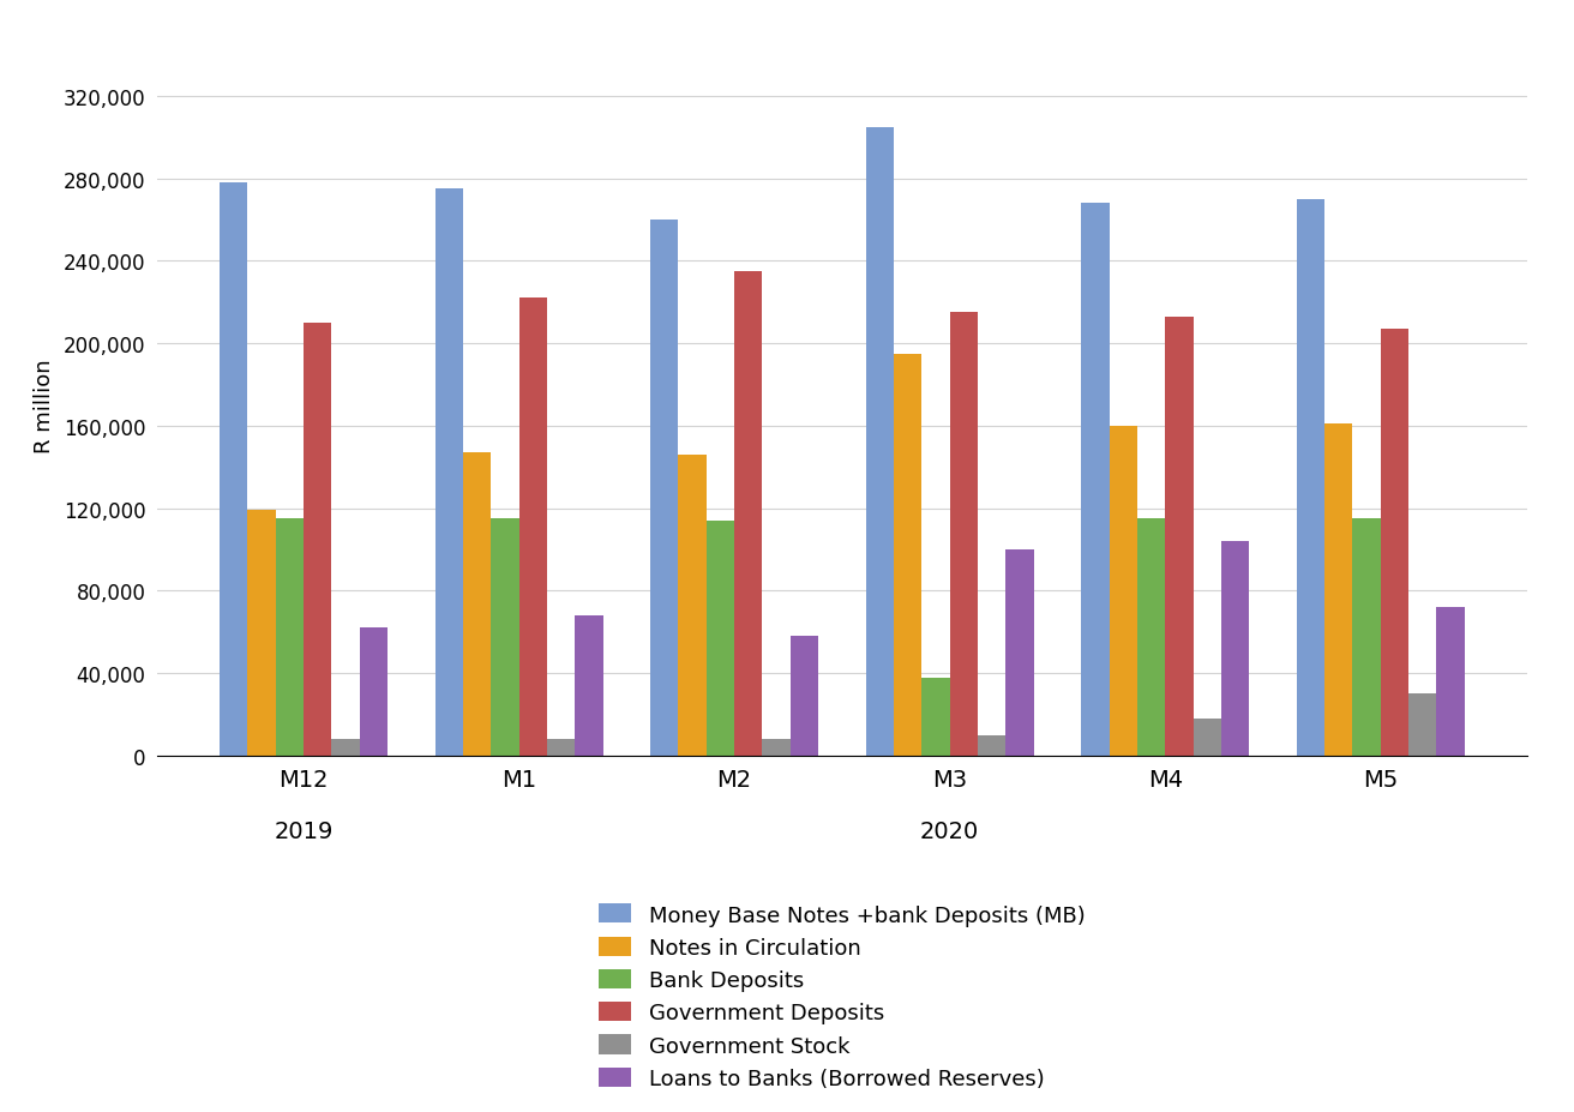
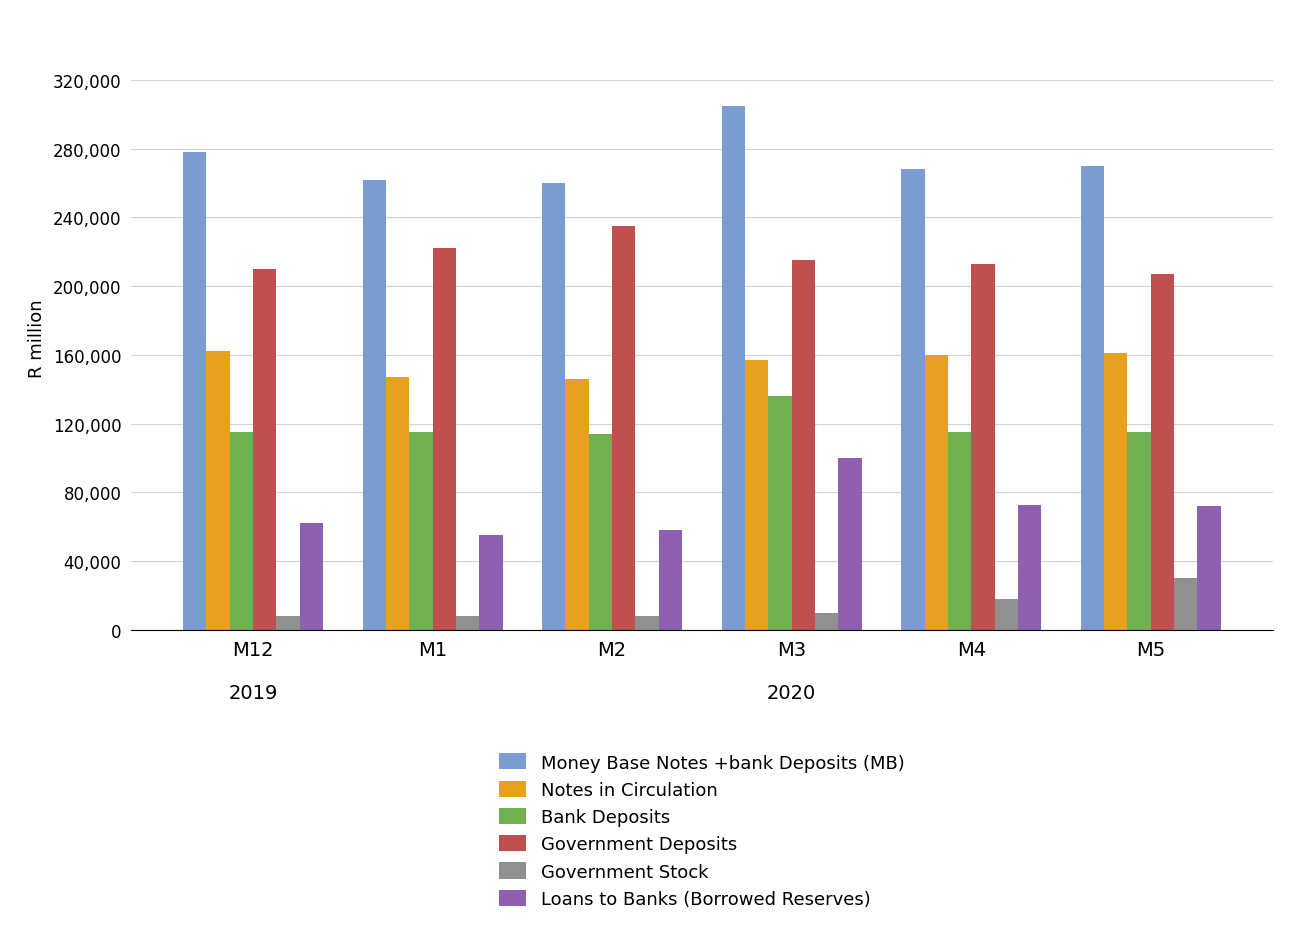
Notes in Circulation/M12: 119,000 -> 162,000
Money Base Notes +bank Deposits (MB)/M1: 275,000 -> 262,000
Loans to Banks (Borrowed Reserves)/M1: 68,000 -> 55,000
Notes in Circulation/M3: 195,000 -> 157,000
Bank Deposits/M3: 38,000 -> 136,000
Loans to Banks (Borrowed Reserves)/M4: 104,000 -> 73,000
